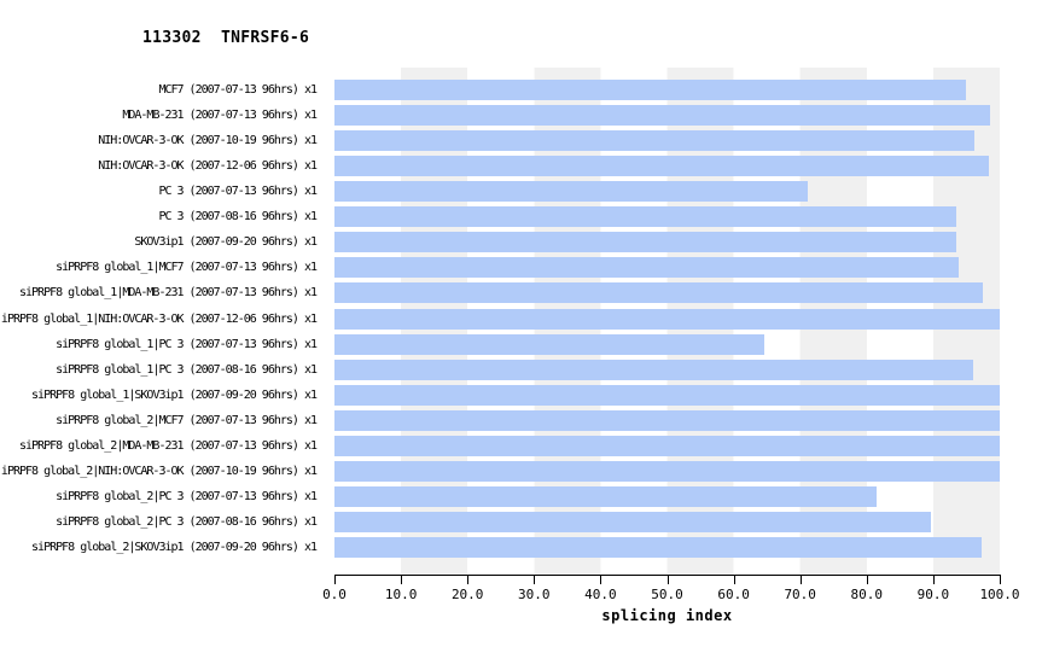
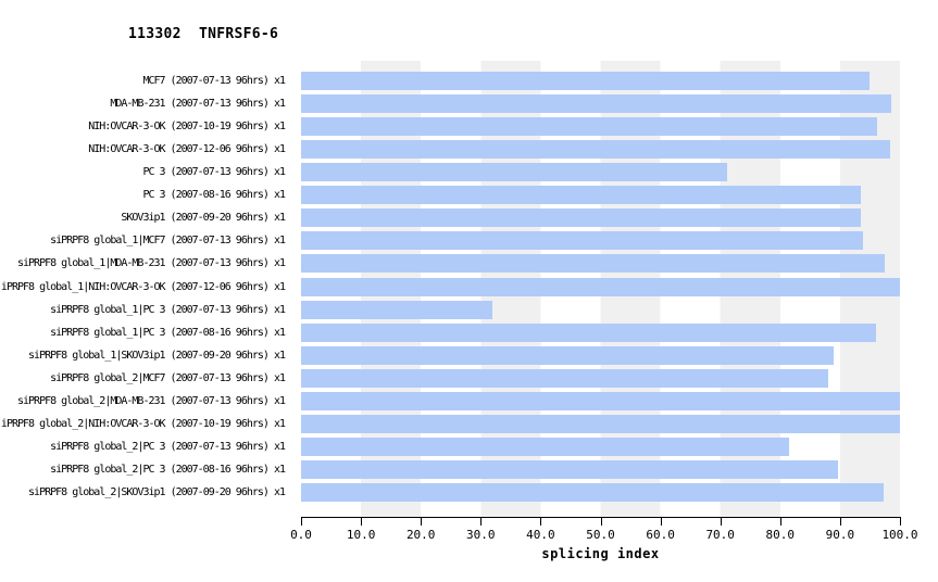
siPRPF8 global_1|PC 3 (2007-07-13 96hrs) x1: 65 -> 32
siPRPF8 global_1|SKOV3ip1 (2007-09-20 96hrs) x1: 100 -> 89
siPRPF8 global_2|MCF7 (2007-07-13 96hrs) x1: 100 -> 88
